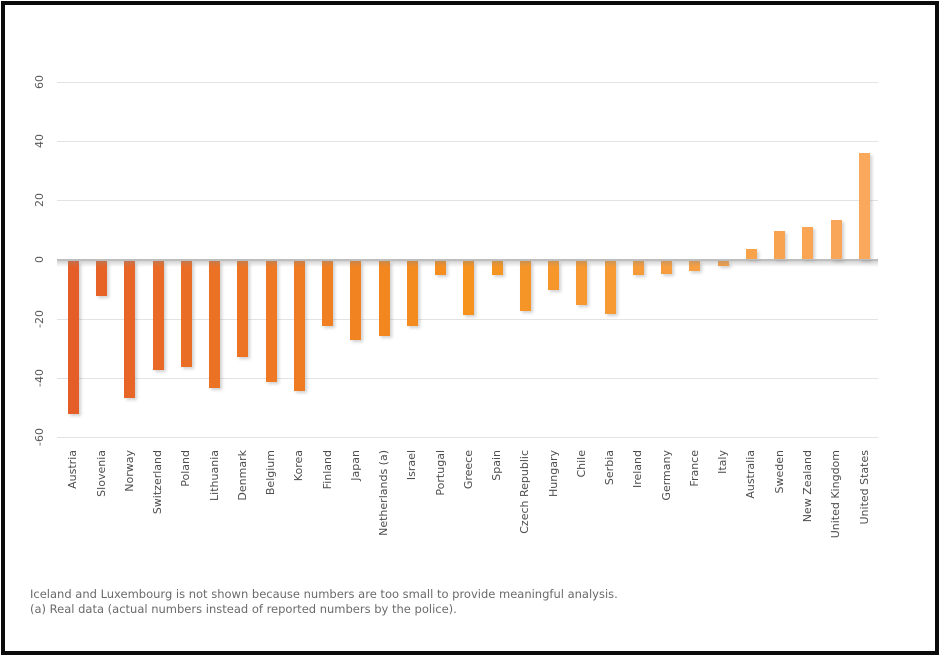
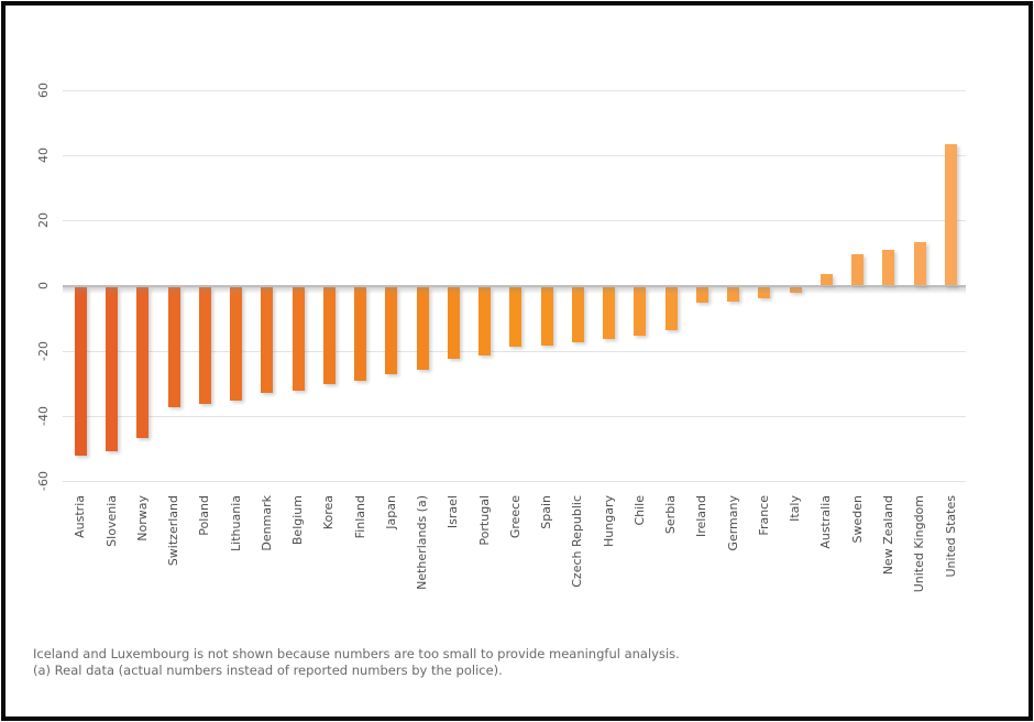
Slovenia: -12 -> -50
Lithuania: -43 -> -35
Belgium: -41 -> -32
Korea: -44 -> -30
Finland: -22 -> -29
Portugal: -5 -> -21
Spain: -5 -> -18
Hungary: -10 -> -16
Serbia: -18 -> -14
United States: 36 -> 44
